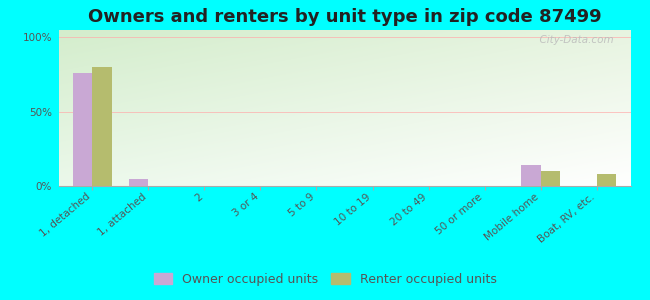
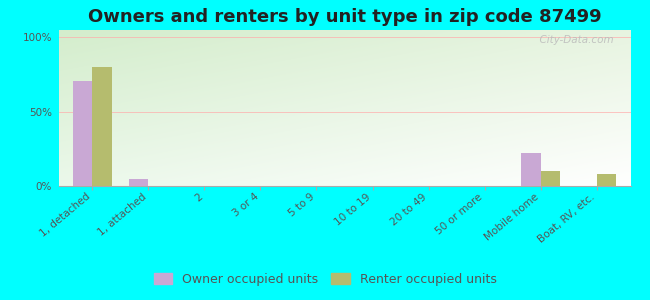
Owner occupied units/1, detached: 76% -> 71%
Owner occupied units/Mobile home: 14% -> 22%
